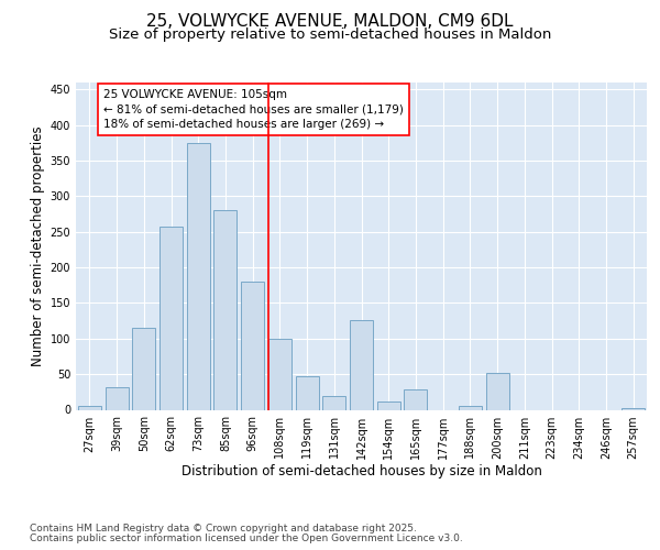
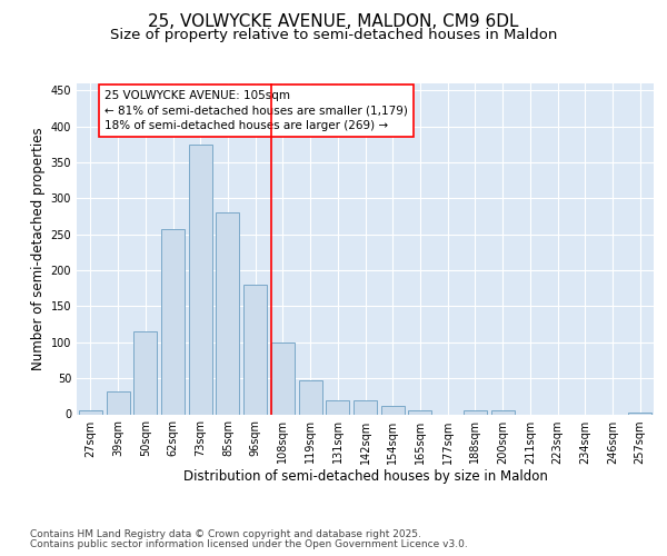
142sqm: 126 -> 20
165sqm: 28 -> 5
200sqm: 52 -> 6
